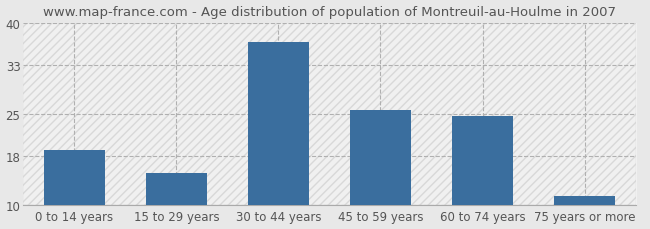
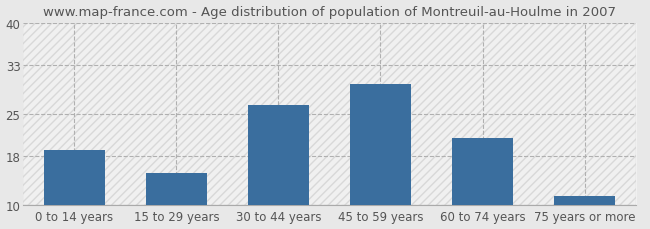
30 to 44 years: 36.8 -> 26.5
45 to 59 years: 25.6 -> 30.0
60 to 74 years: 24.6 -> 21.0
